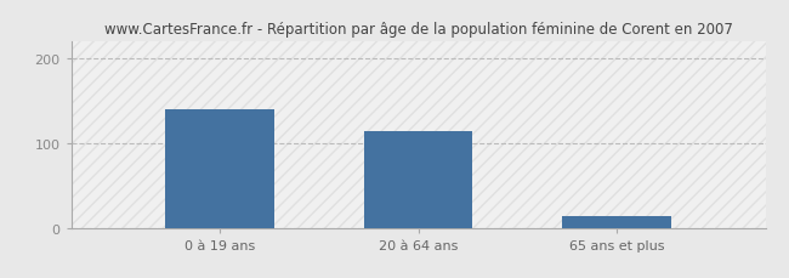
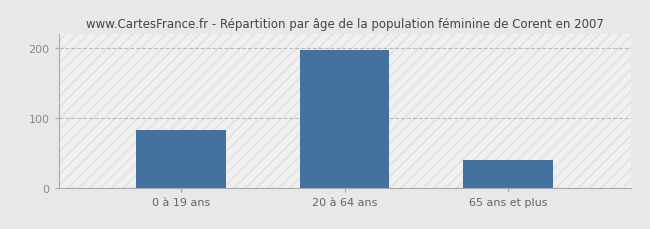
0 à 19 ans: 140 -> 82
20 à 64 ans: 114 -> 196
65 ans et plus: 14 -> 40
